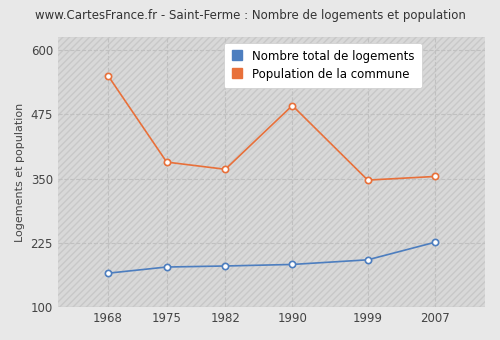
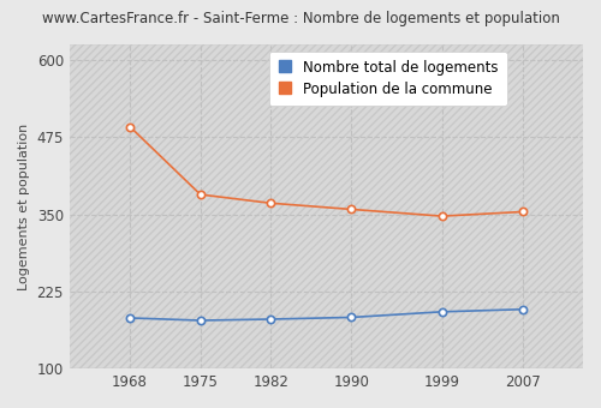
Nombre total de logements/1968: 166 -> 182
Population de la commune/1968: 550 -> 492
Population de la commune/1990: 492 -> 358
Nombre total de logements/2007: 226 -> 196
